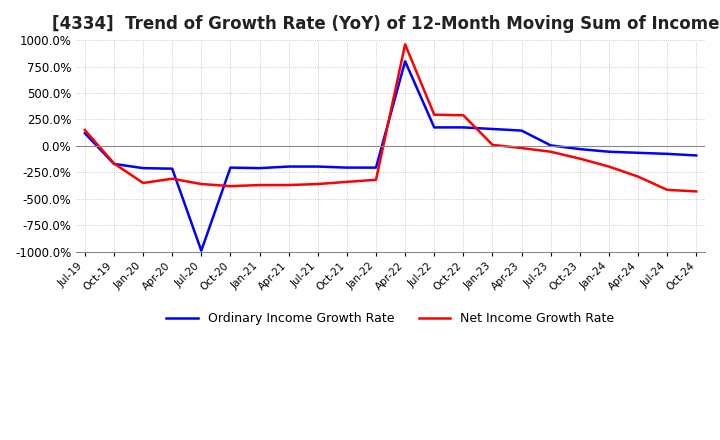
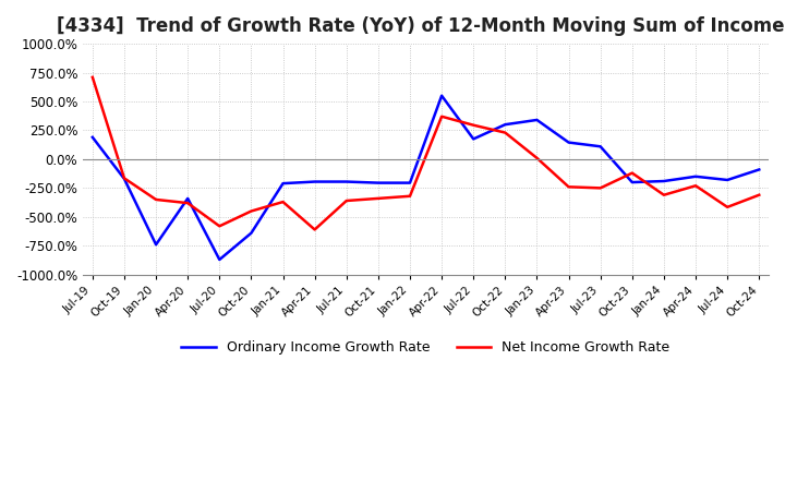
Ordinary Income Growth Rate/Jul-19: 120% -> 190%
Net Income Growth Rate/Jul-19: 150% -> 710%
Ordinary Income Growth Rate/Jan-20: -210% -> -740%
Ordinary Income Growth Rate/Apr-20: -220% -> -340%
Net Income Growth Rate/Apr-20: -310% -> -380%
Ordinary Income Growth Rate/Jul-20: -990% -> -870%
Net Income Growth Rate/Jul-20: -360% -> -580%
Ordinary Income Growth Rate/Oct-20: -200% -> -640%
Net Income Growth Rate/Oct-20: -380% -> -450%
Net Income Growth Rate/Apr-21: -370% -> -610%
Ordinary Income Growth Rate/Apr-22: 800% -> 550%
Net Income Growth Rate/Apr-22: 960% -> 370%
Ordinary Income Growth Rate/Oct-22: 180% -> 300%
Net Income Growth Rate/Oct-22: 290% -> 230%
Ordinary Income Growth Rate/Jan-23: 160% -> 340%
Net Income Growth Rate/Apr-23: -20% -> -240%
Ordinary Income Growth Rate/Jul-23: 0% -> 110%
Net Income Growth Rate/Jul-23: -60% -> -250%
Ordinary Income Growth Rate/Oct-23: -30% -> -200%
Ordinary Income Growth Rate/Jan-24: -60% -> -190%
Net Income Growth Rate/Jan-24: -200% -> -310%
Ordinary Income Growth Rate/Apr-24: -60% -> -150%
Net Income Growth Rate/Apr-24: -290% -> -230%
Ordinary Income Growth Rate/Jul-24: -80% -> -180%
Net Income Growth Rate/Oct-24: -430% -> -310%
